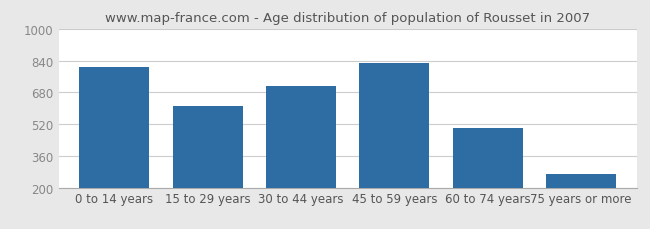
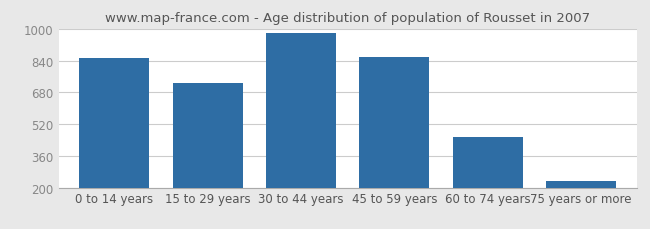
0 to 14 years: 810 -> 860
15 to 29 years: 610 -> 720
30 to 44 years: 710 -> 980
45 to 59 years: 830 -> 860
60 to 74 years: 500 -> 460
75 years or more: 270 -> 230
